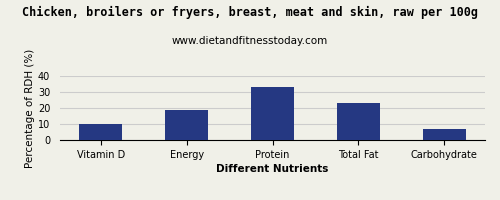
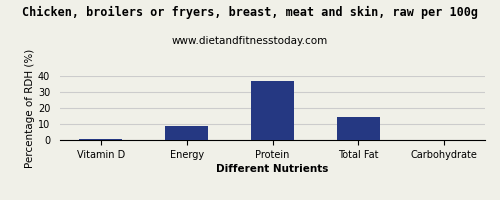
Vitamin D: 10 -> 0
Energy: 19 -> 9
Protein: 33 -> 37
Total Fat: 23 -> 14
Carbohydrate: 7 -> 0
